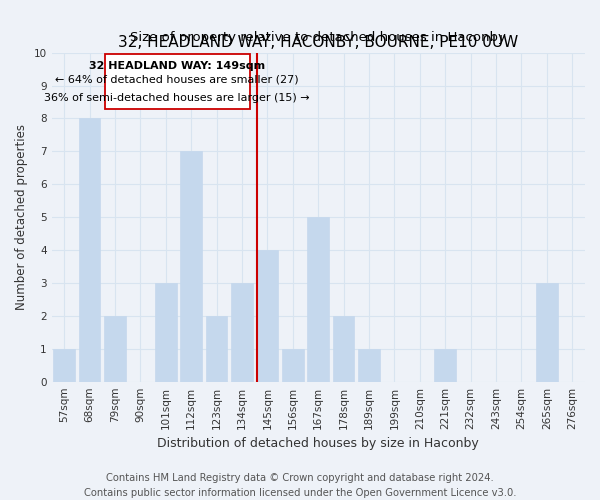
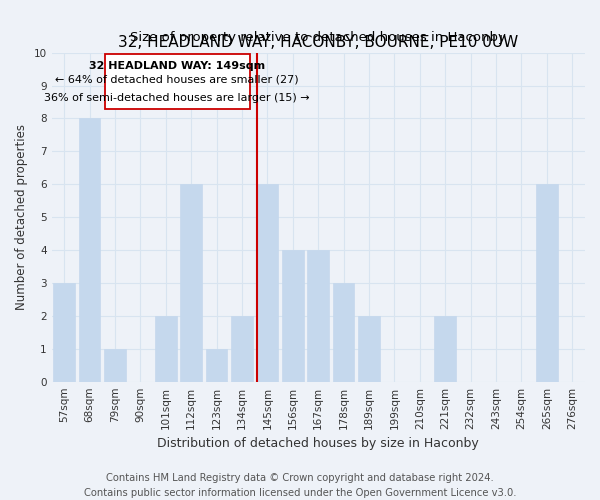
57sqm: 1 -> 3
79sqm: 2 -> 1
101sqm: 3 -> 2
112sqm: 7 -> 6
123sqm: 2 -> 1
134sqm: 3 -> 2
145sqm: 4 -> 6
156sqm: 1 -> 4
167sqm: 5 -> 4
178sqm: 2 -> 3
189sqm: 1 -> 2
221sqm: 1 -> 2
265sqm: 3 -> 6
